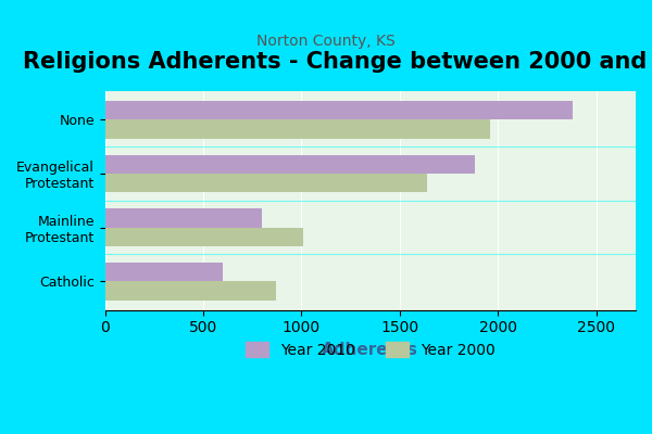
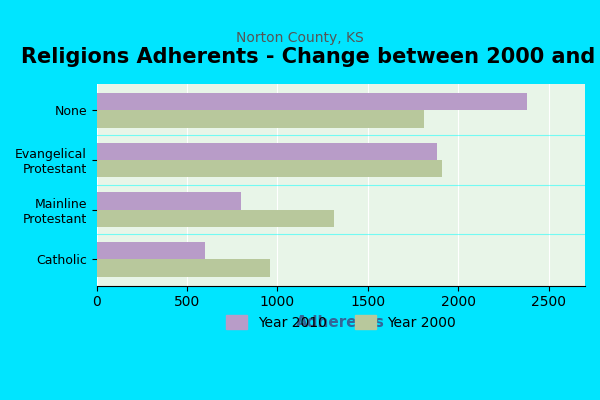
Year 2000/None: 1960 -> 1810
Year 2000/Evangelical Protestant: 1640 -> 1910
Year 2000/Mainline Protestant: 1010 -> 1310
Year 2000/Catholic: 870 -> 960
